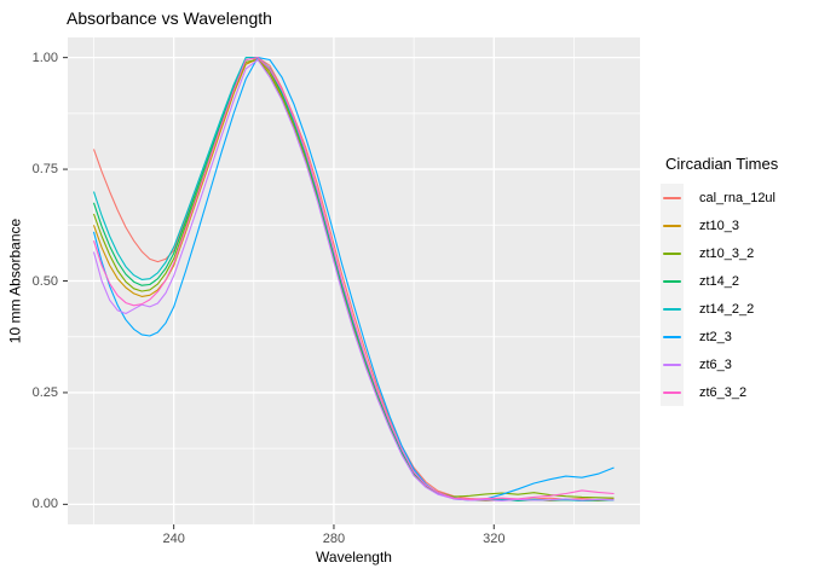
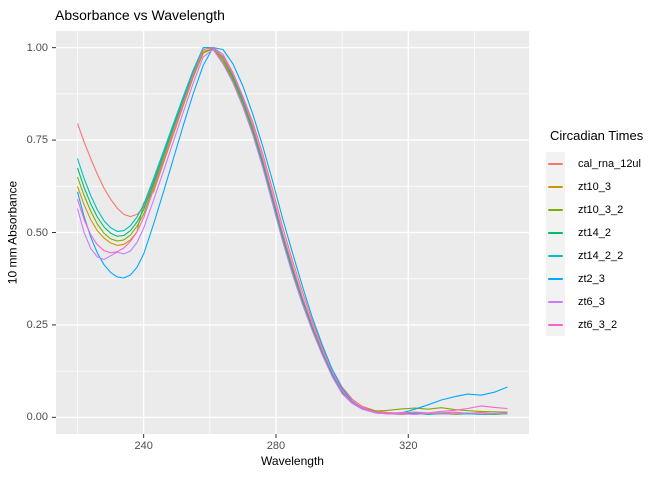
zt10_3/240: 0.54 -> 0.58
